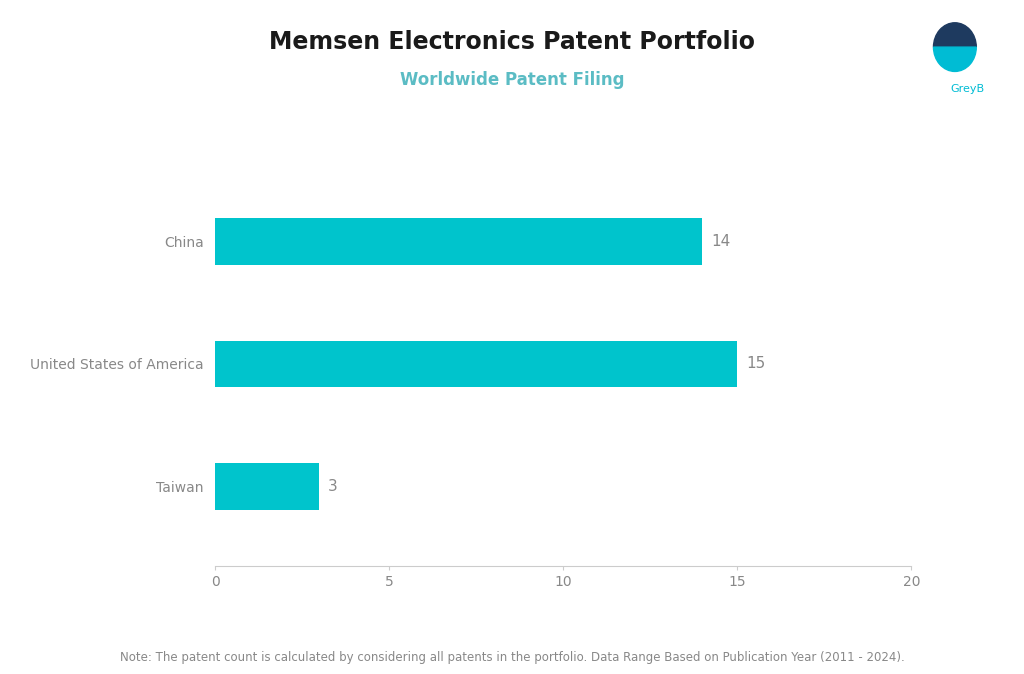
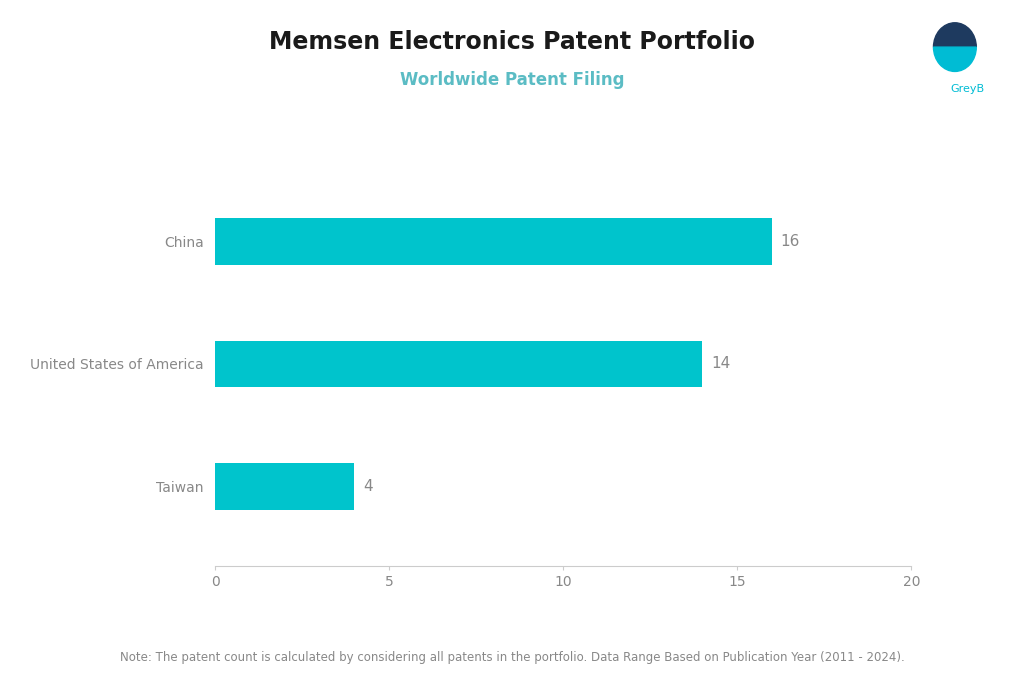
China: 14 -> 16
United States of America: 15 -> 14
Taiwan: 3 -> 4
